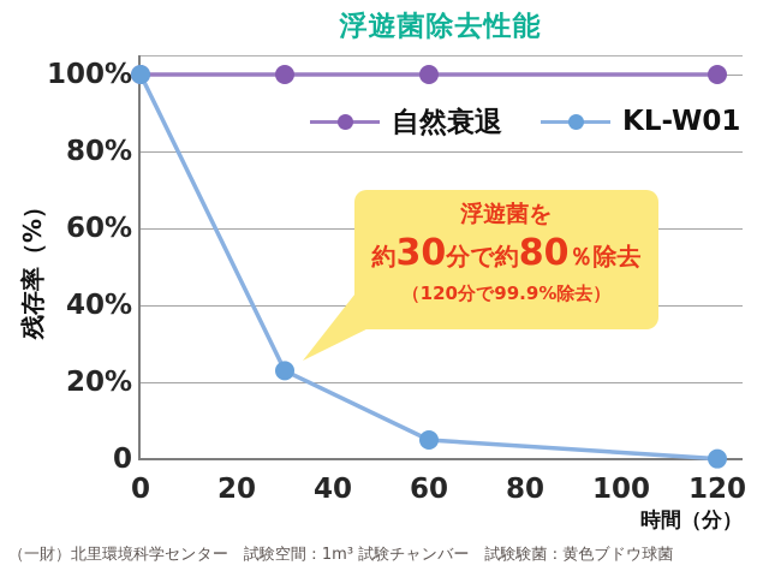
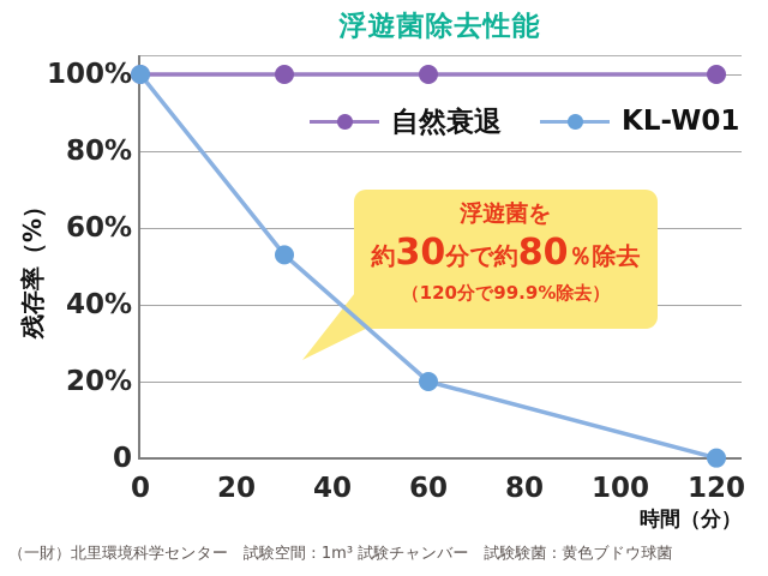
KL-W01/30: 23 -> 53
KL-W01/60: 5 -> 20
